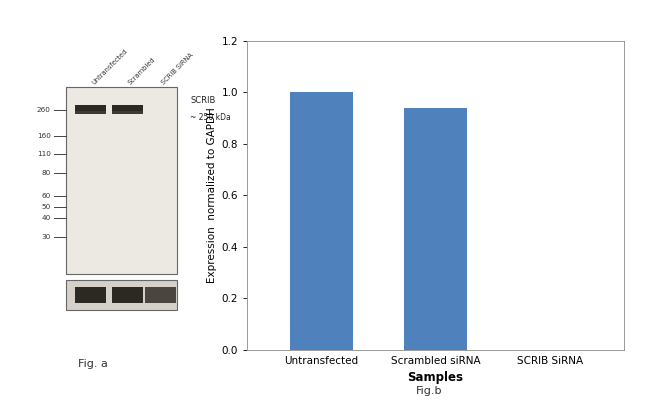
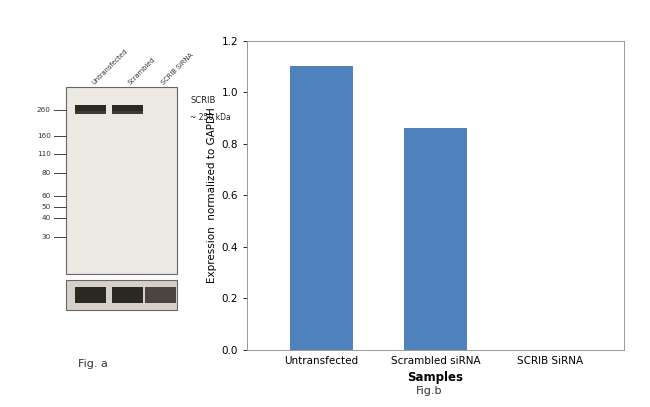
Untransfected: 1.00 -> 1.10
Scrambled siRNA: 0.94 -> 0.86
